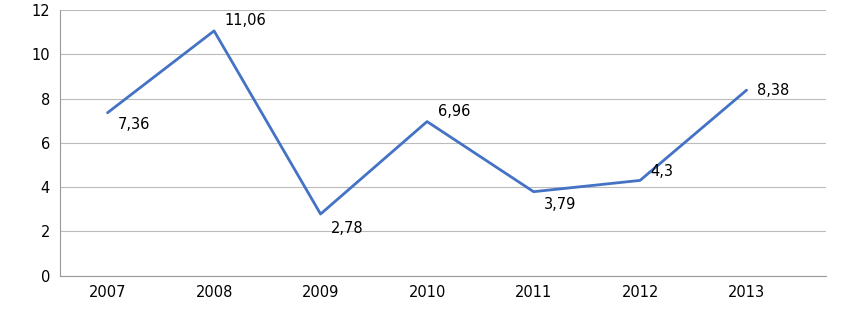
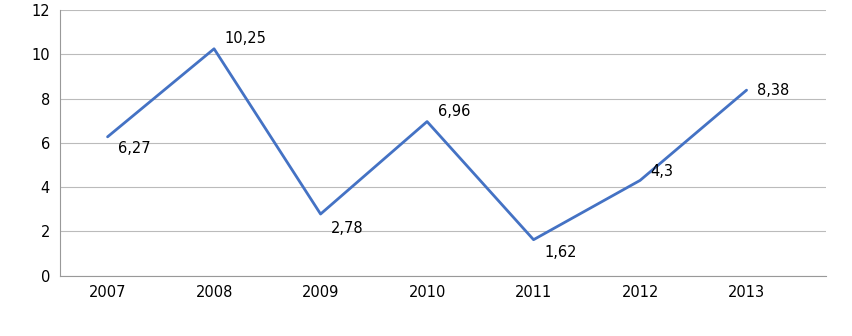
2007: 7,36 -> 6,27
2008: 11,06 -> 10,25
2011: 3,79 -> 1,62
